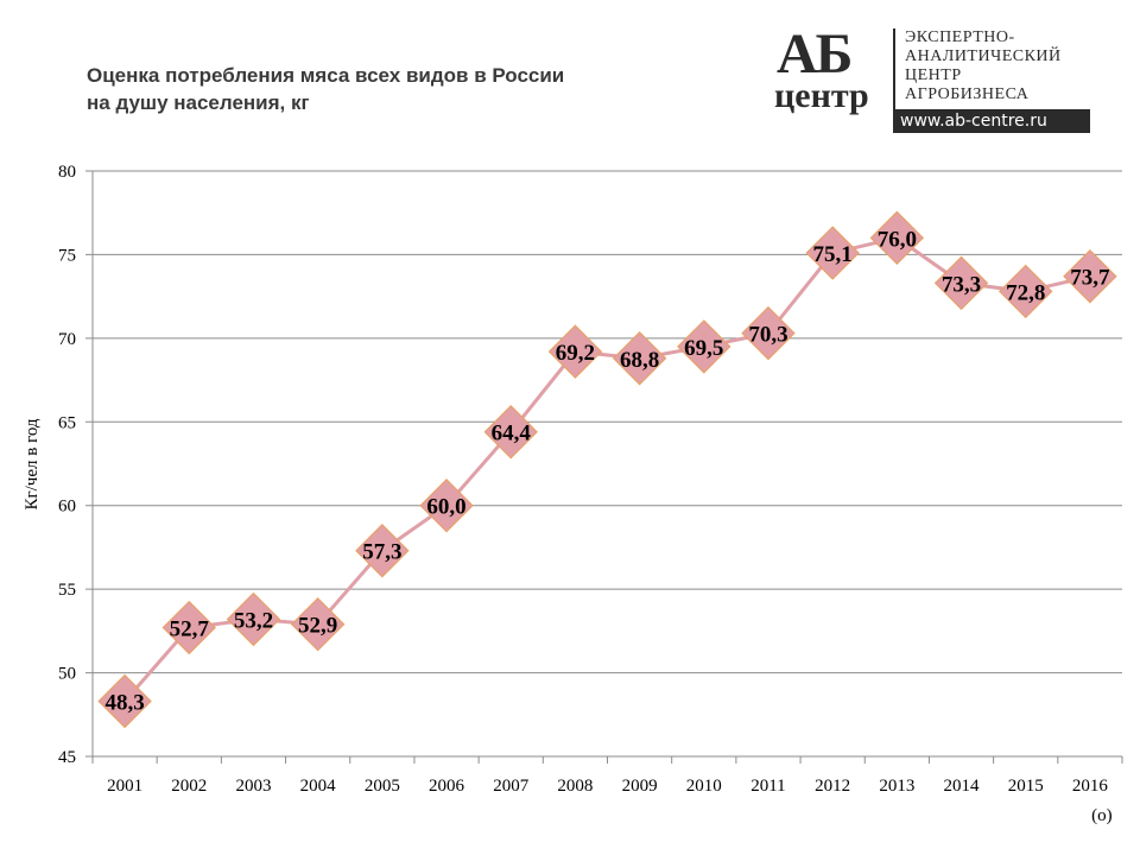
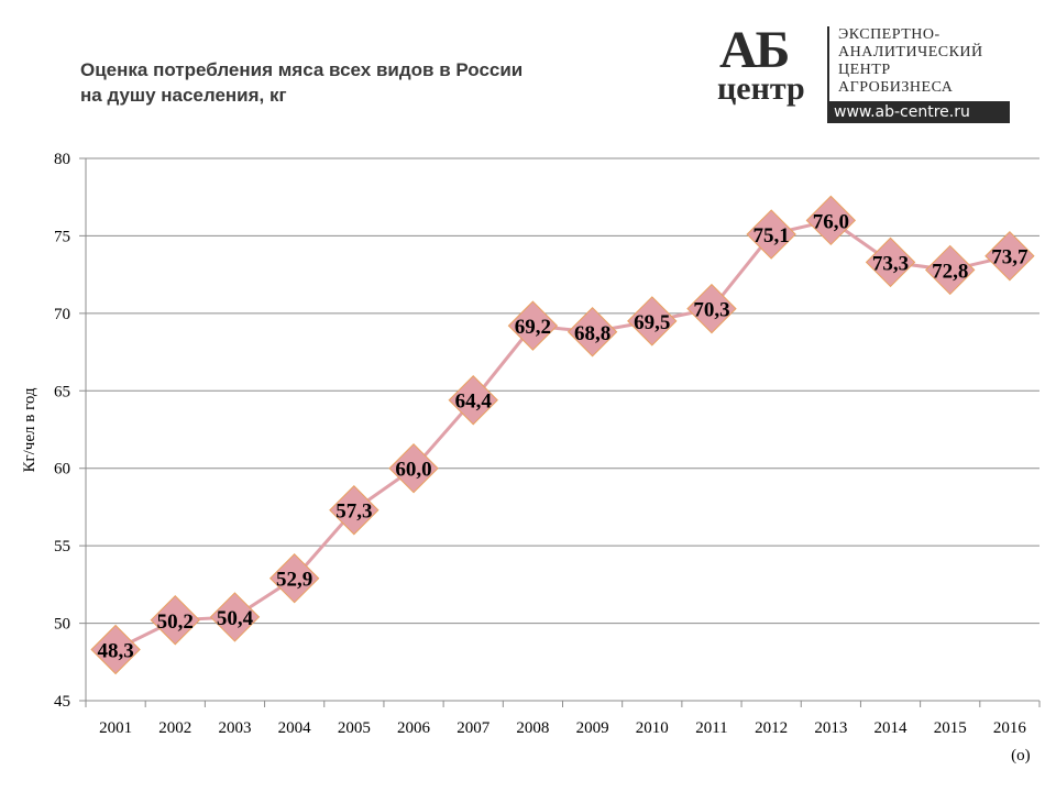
2002: 52,7 -> 50,2
2003: 53,2 -> 50,4
